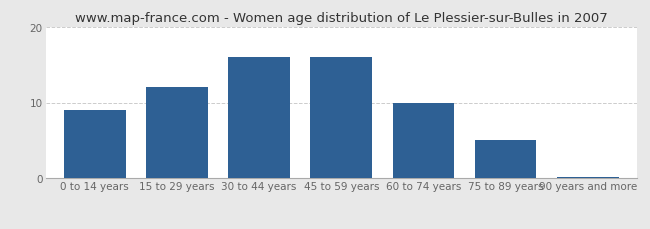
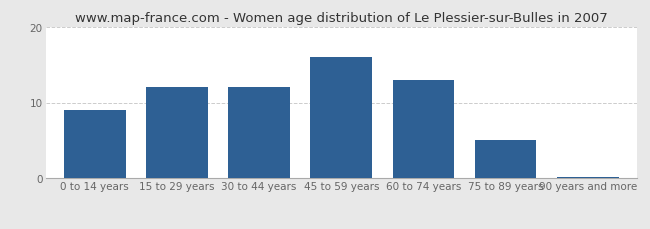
30 to 44 years: 16.0 -> 12.0
60 to 74 years: 10.0 -> 13.0
